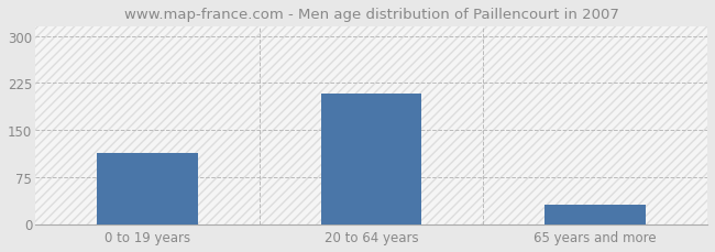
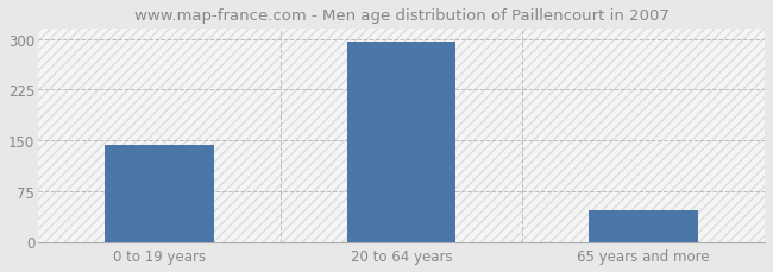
0 to 19 years: 114 -> 144
20 to 64 years: 208 -> 297
65 years and more: 30 -> 46
